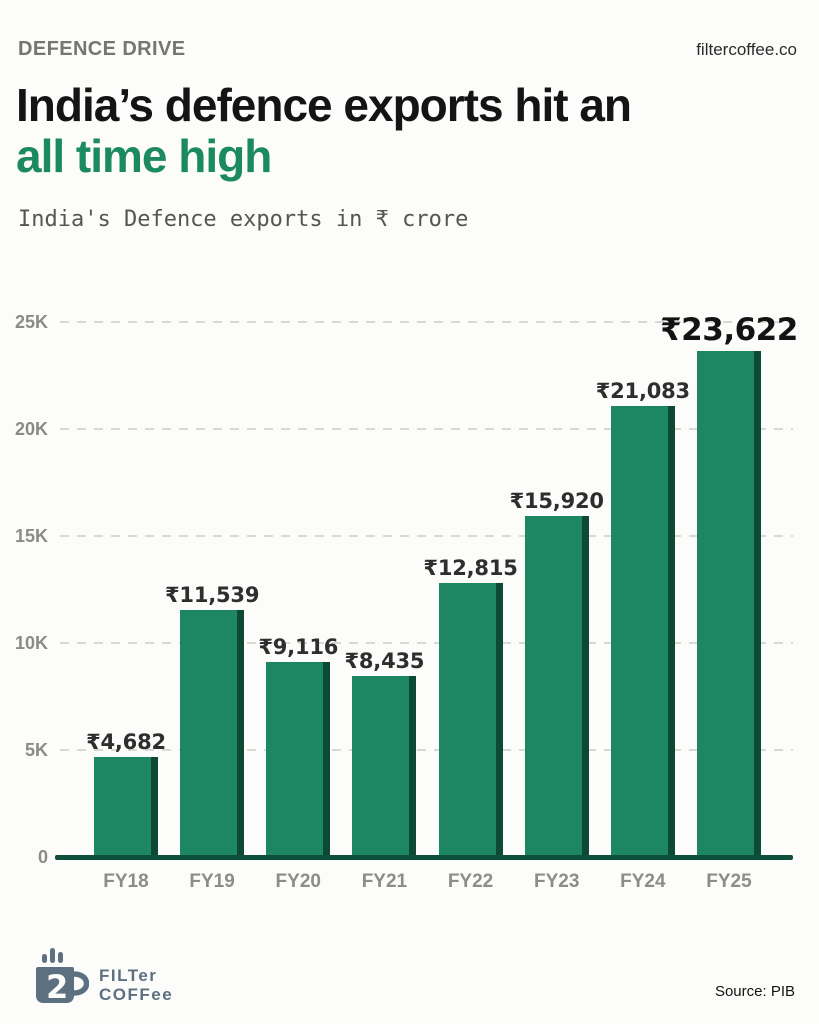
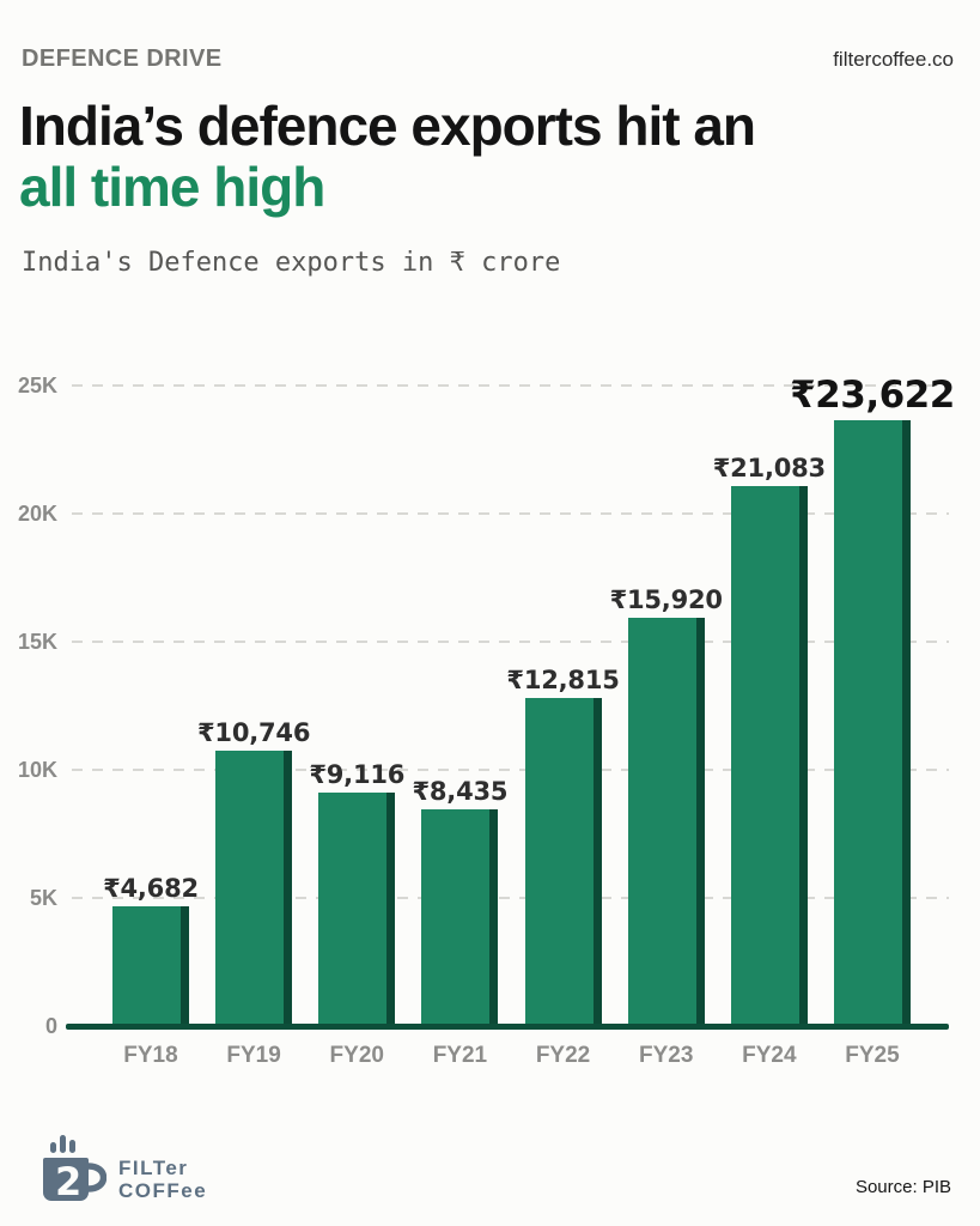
FY19: 11,539 -> 10,746
